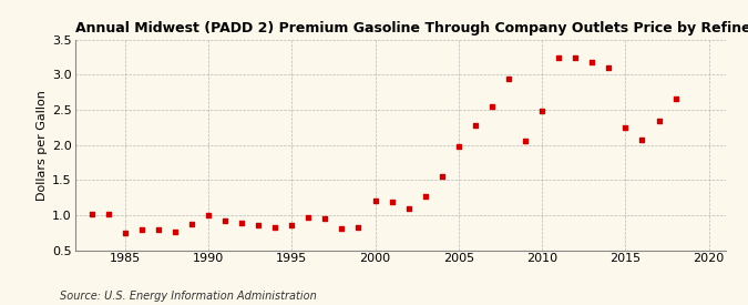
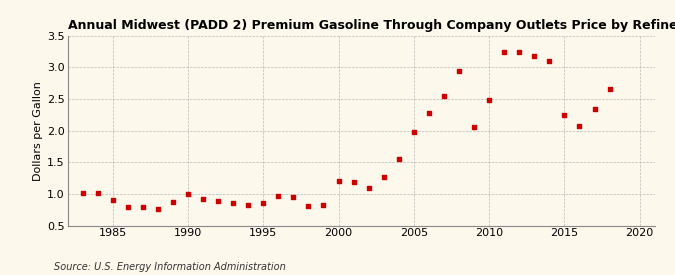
1985: 0.74 -> 0.90
